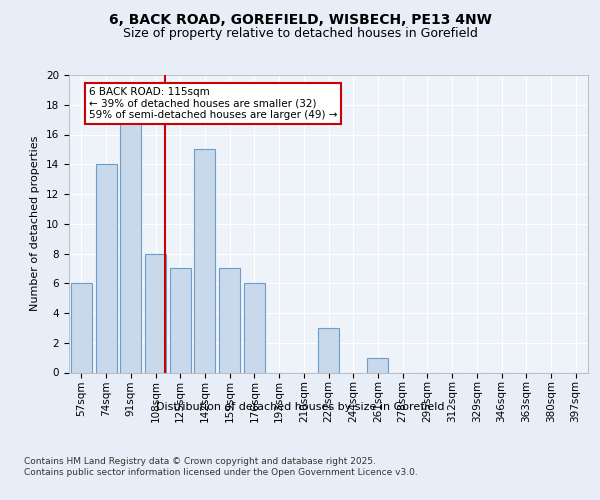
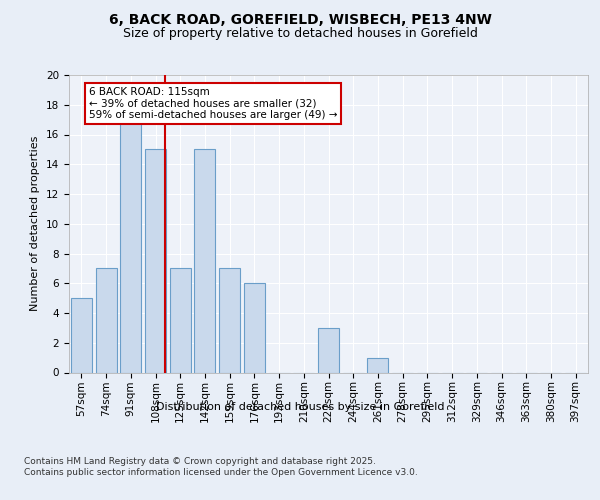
57sqm: 6 -> 5
74sqm: 14 -> 7
108sqm: 8 -> 15
